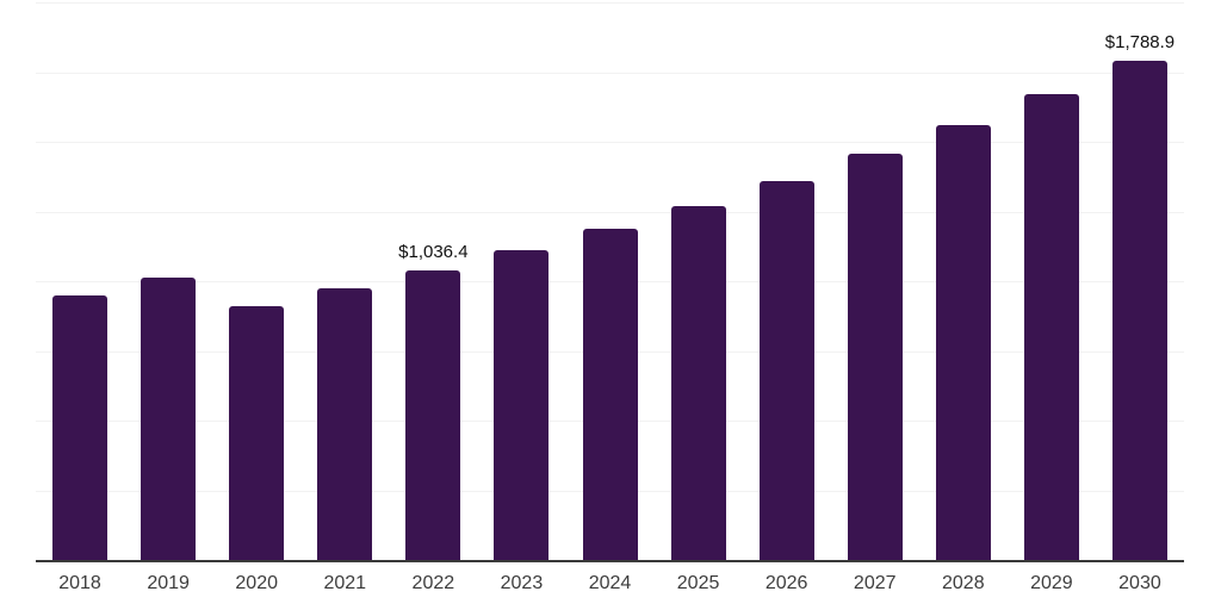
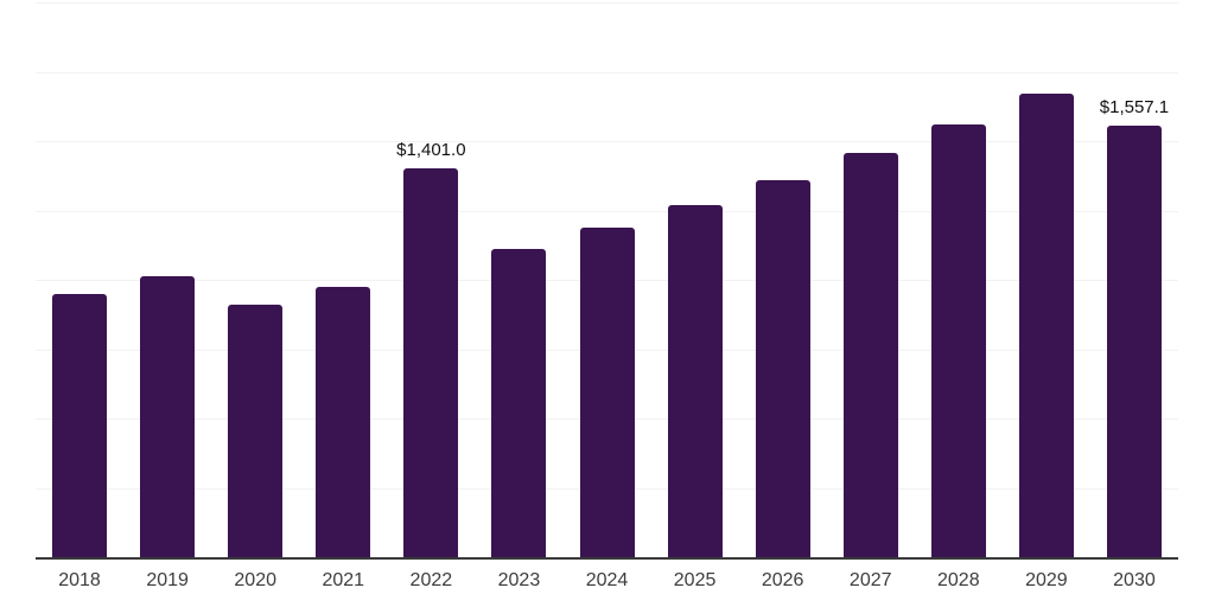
2022: $1,036.4 -> $1,401.0
2030: $1,788.9 -> $1,557.1
